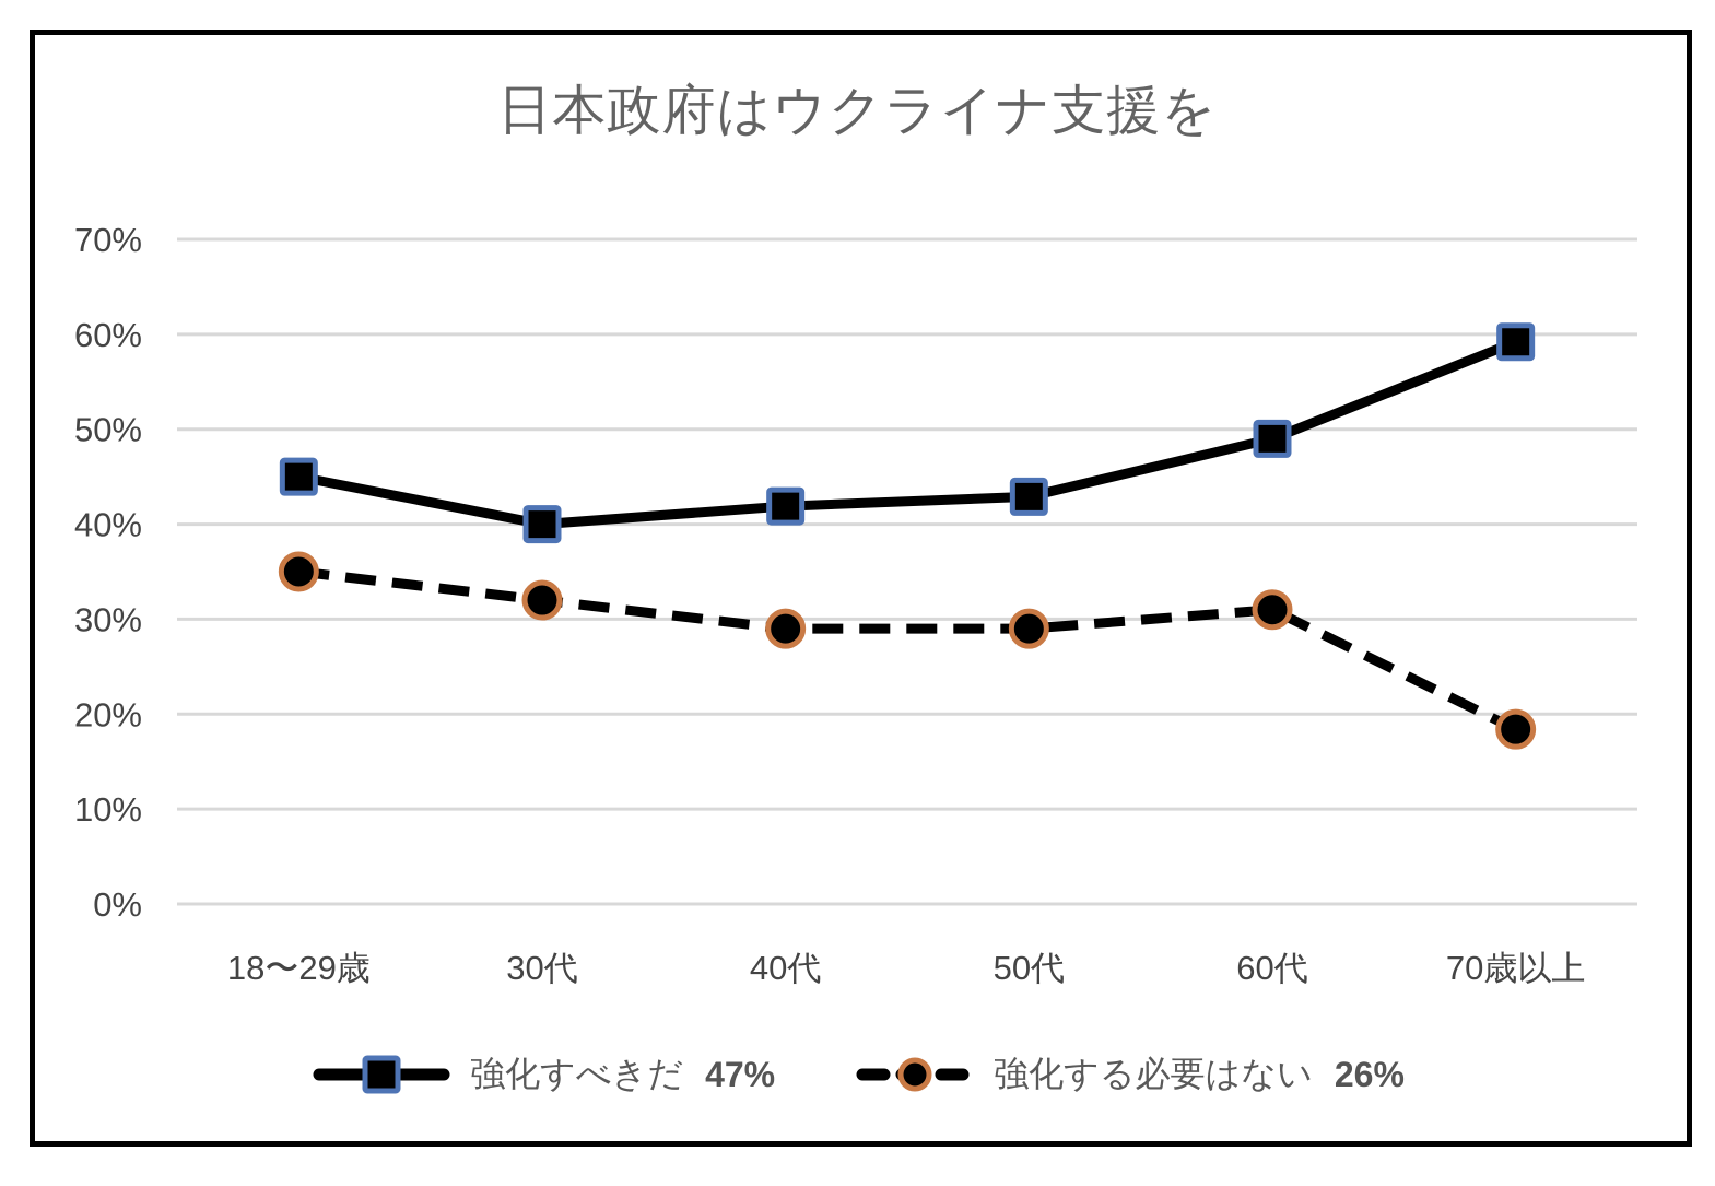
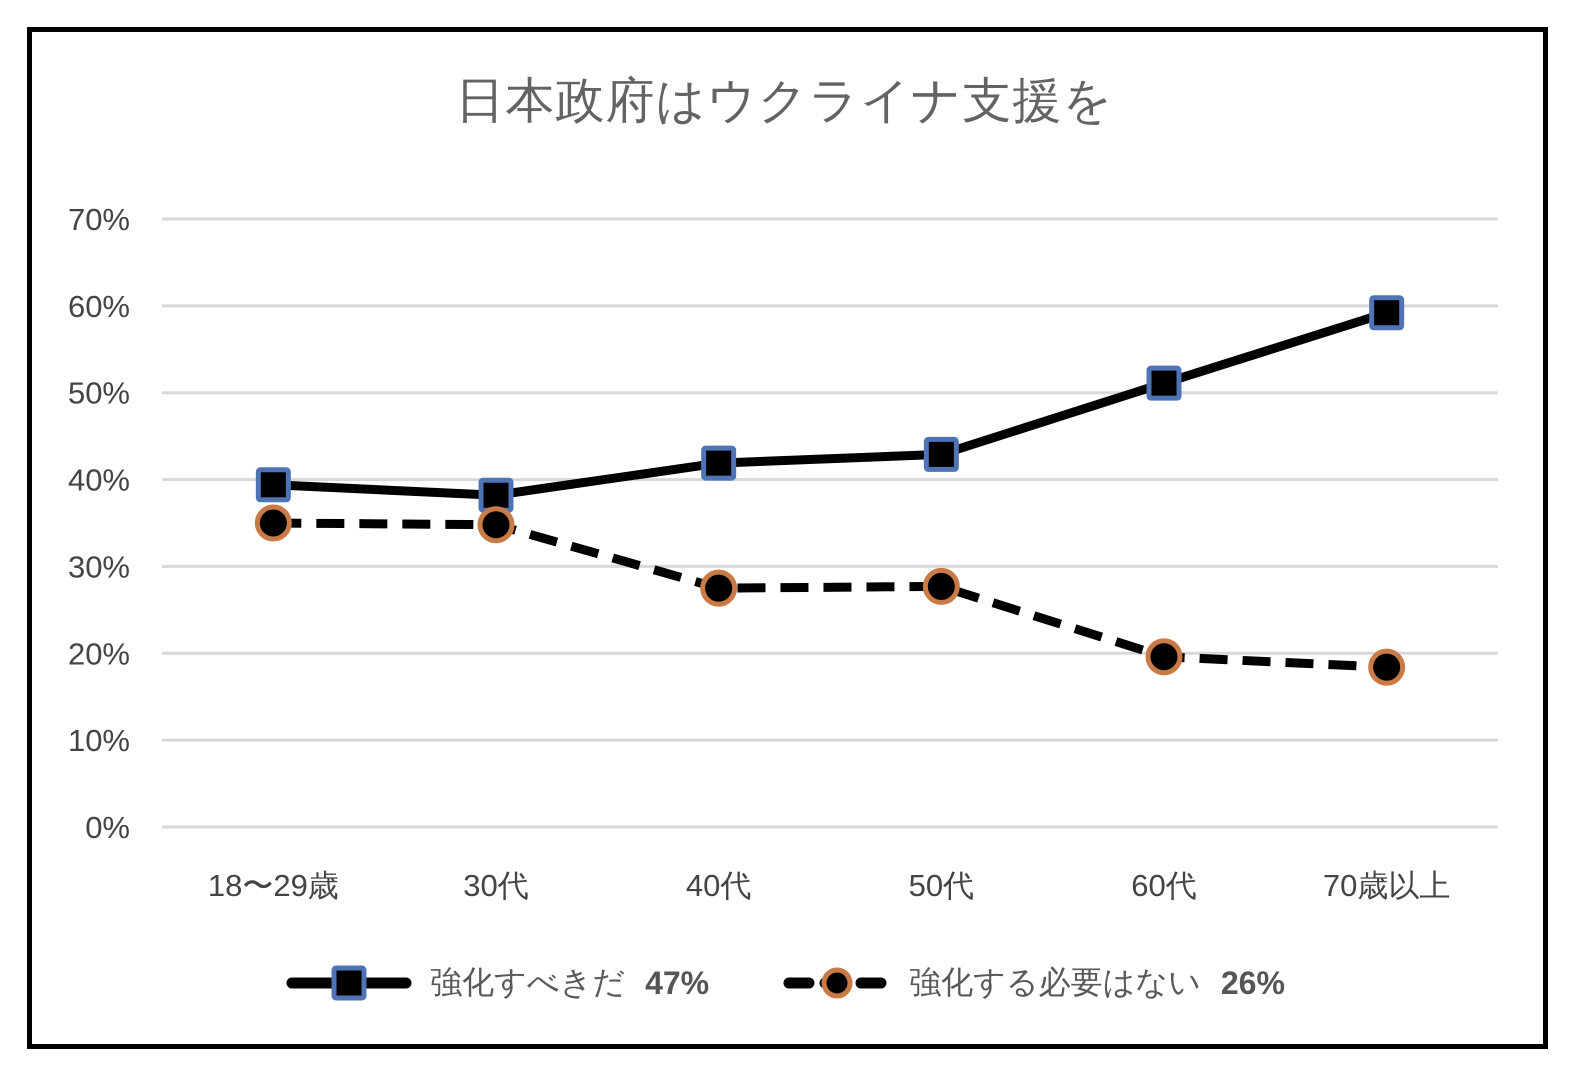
強化すべきだ/18〜29歳: 45% -> 39%
強化すべきだ/30代: 40% -> 38%
強化する必要はない/30代: 32% -> 35%
強化する必要はない/40代: 29% -> 28%
強化する必要はない/50代: 29% -> 28%
強化すべきだ/60代: 49% -> 51%
強化する必要はない/60代: 31% -> 20%
